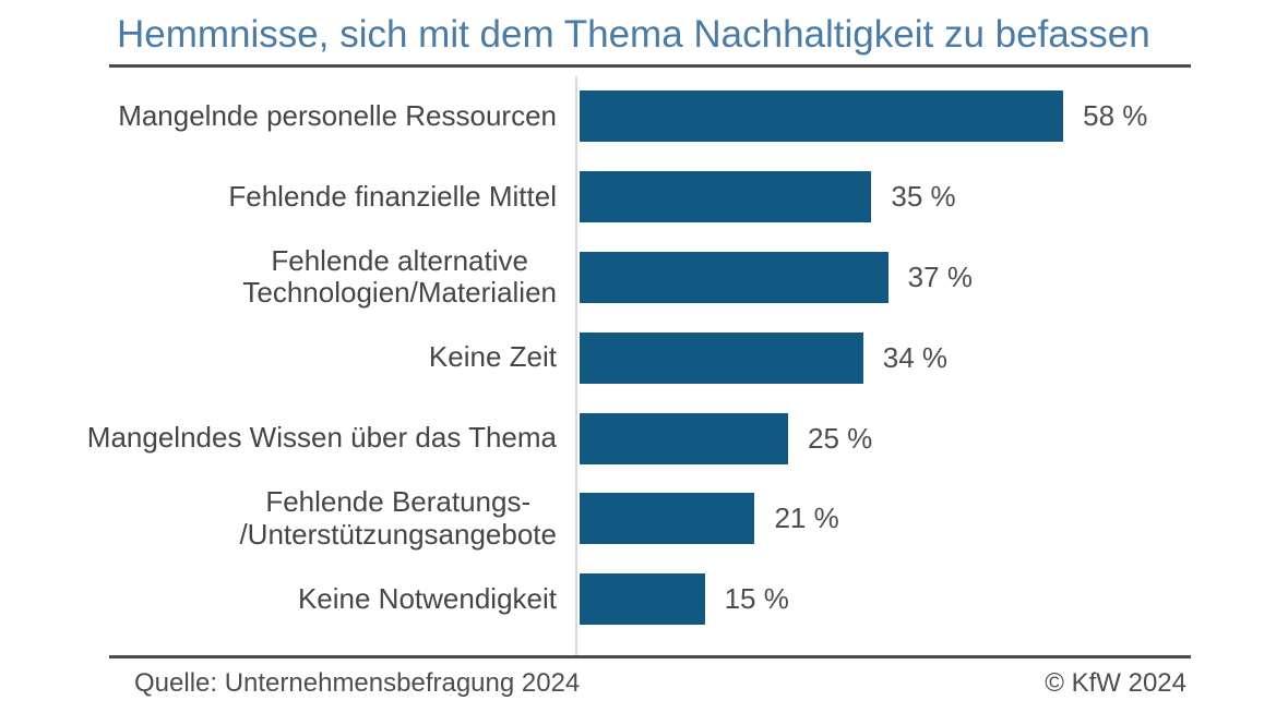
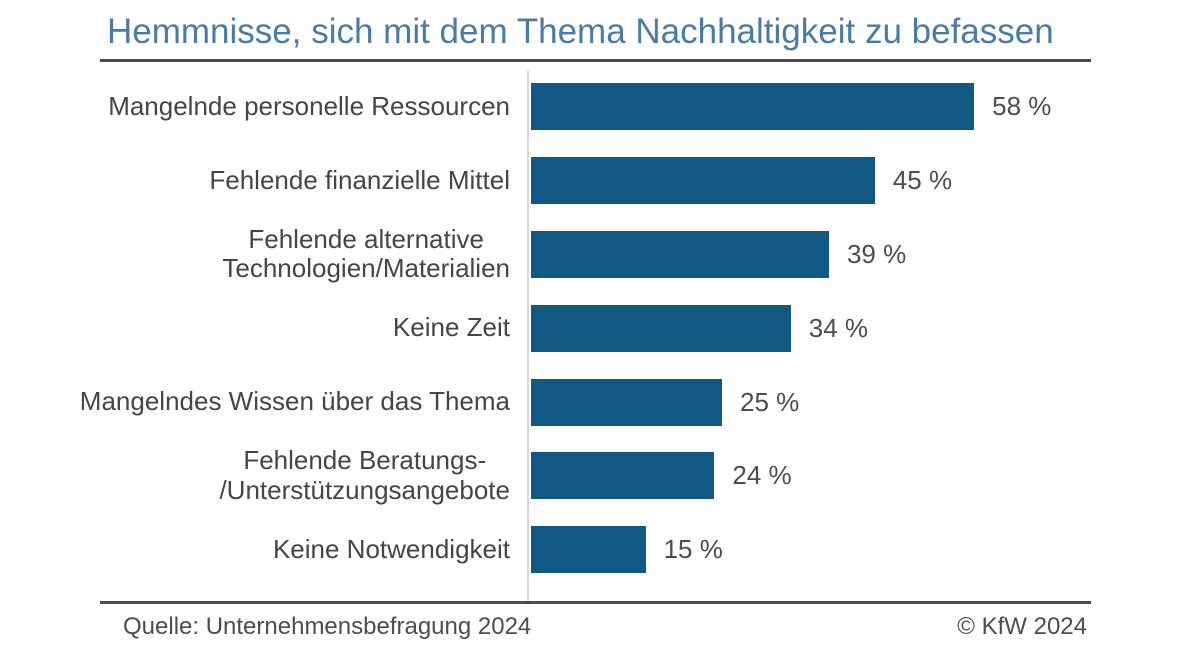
Fehlende finanzielle Mittel: 35 -> 45
Fehlende alternative Technologien/Materialien: 37 -> 39
Fehlende Beratungs- /Unterstützungsangebote: 21 -> 24
